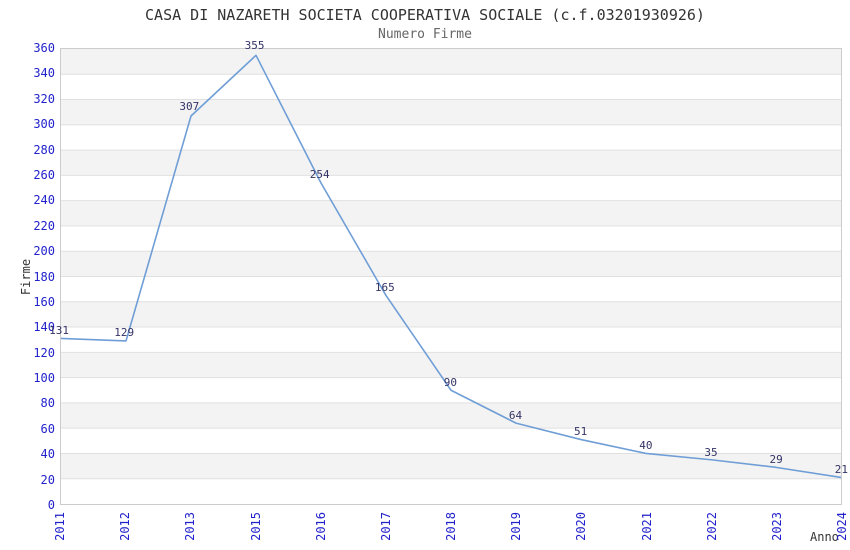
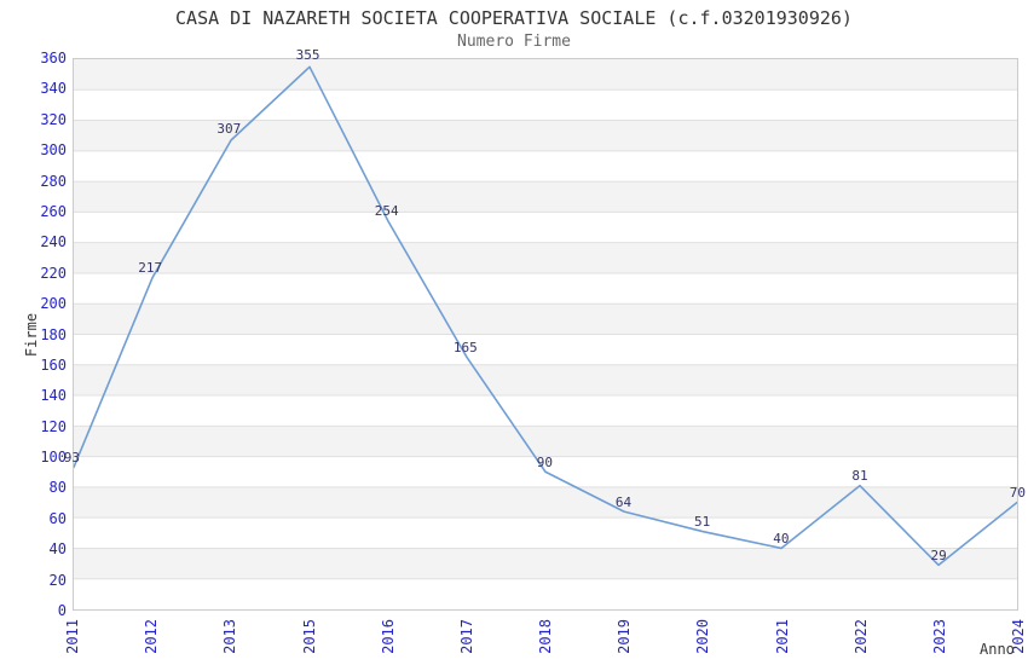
2011: 131 -> 93
2012: 129 -> 217
2022: 35 -> 81
2024: 21 -> 70
